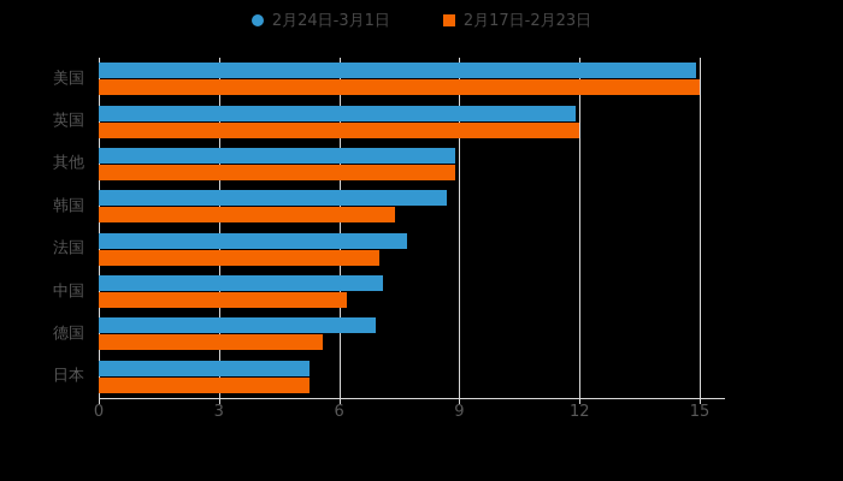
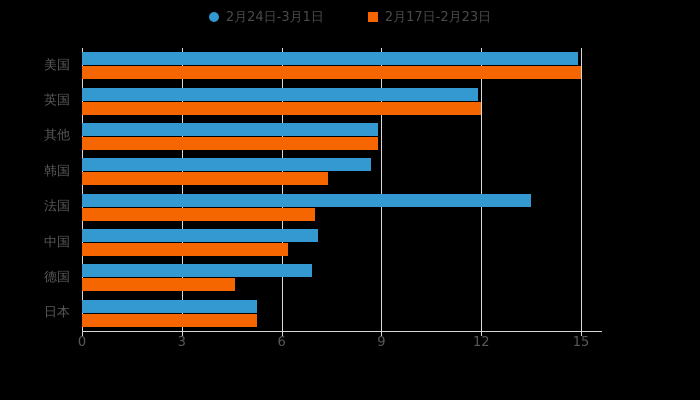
2月24日-3月1日/法国: 7.7 -> 13.5
2月17日-2月23日/德国: 5.6 -> 4.6
